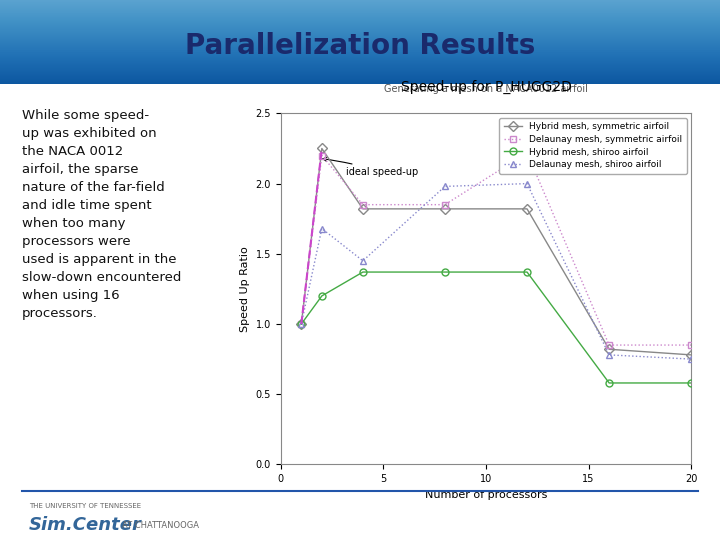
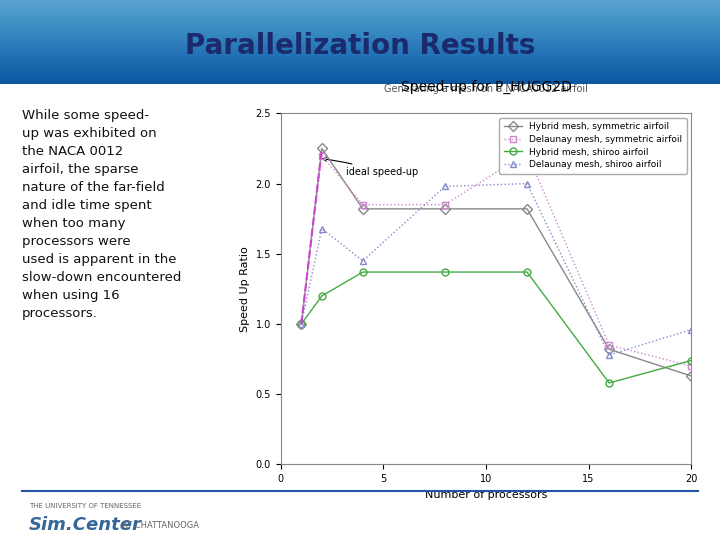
Hybrid mesh, symmetric airfoil/20: 0.78 -> 0.63
Delaunay mesh, symmetric airfoil/20: 0.85 -> 0.70
Hybrid mesh, shiroo airfoil/20: 0.58 -> 0.74
Delaunay mesh, shiroo airfoil/20: 0.75 -> 0.96
